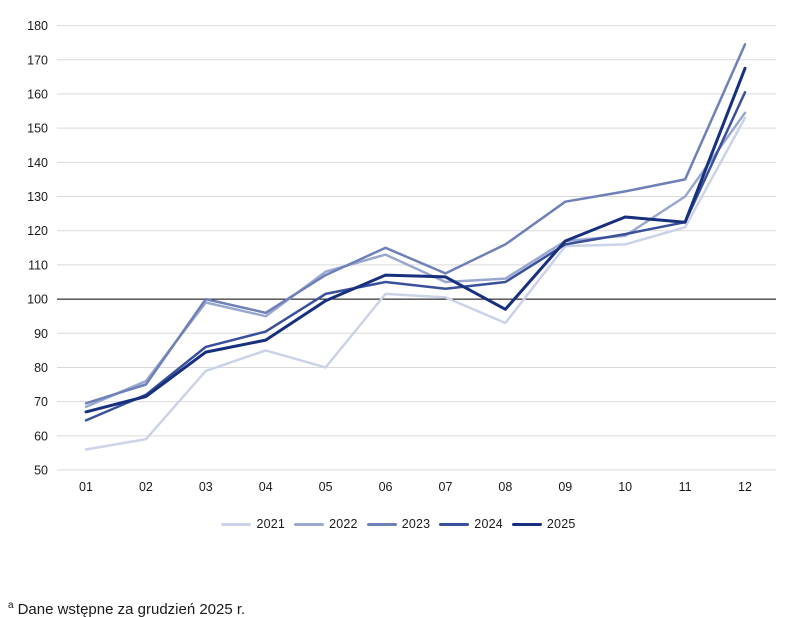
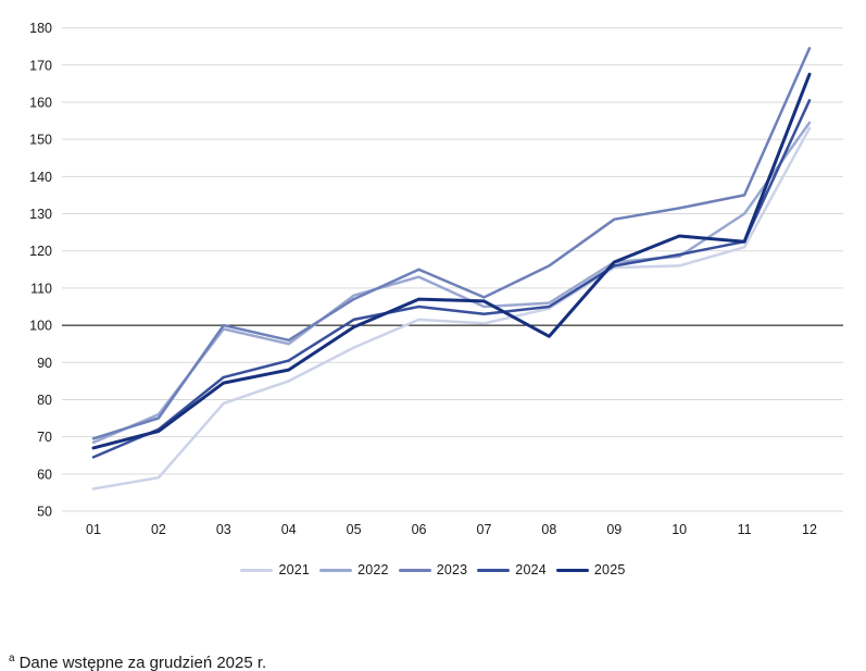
2021/05: 80 -> 94
2021/08: 93 -> 104
